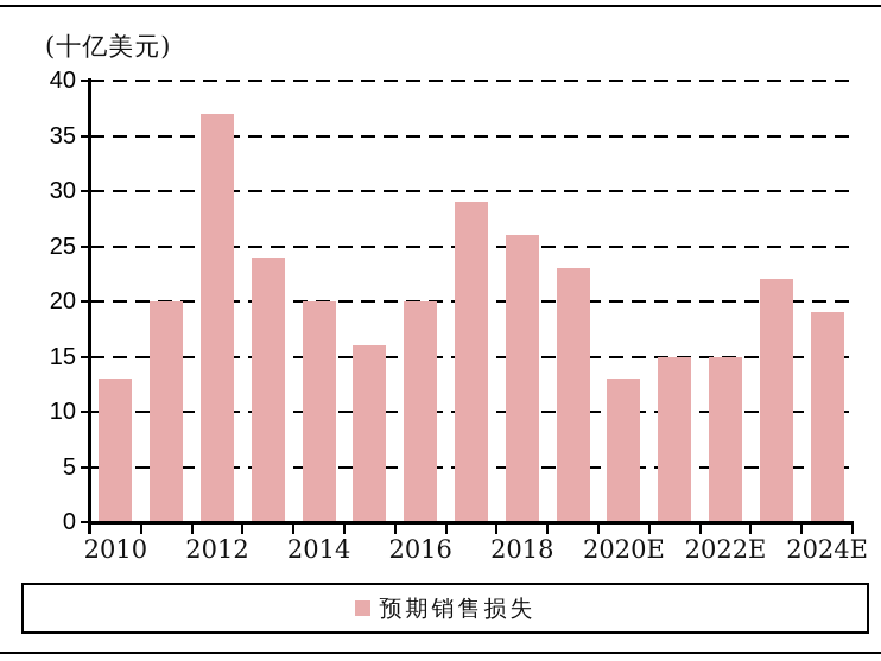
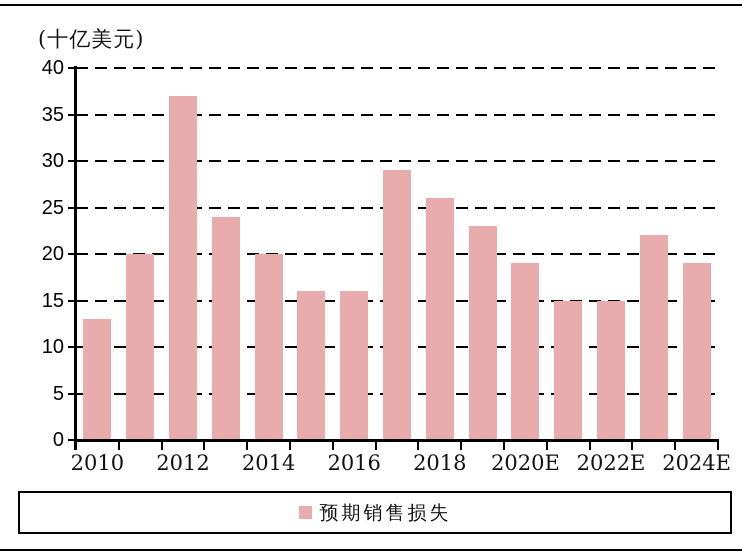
2016: 20 -> 16
2020E: 13 -> 19
